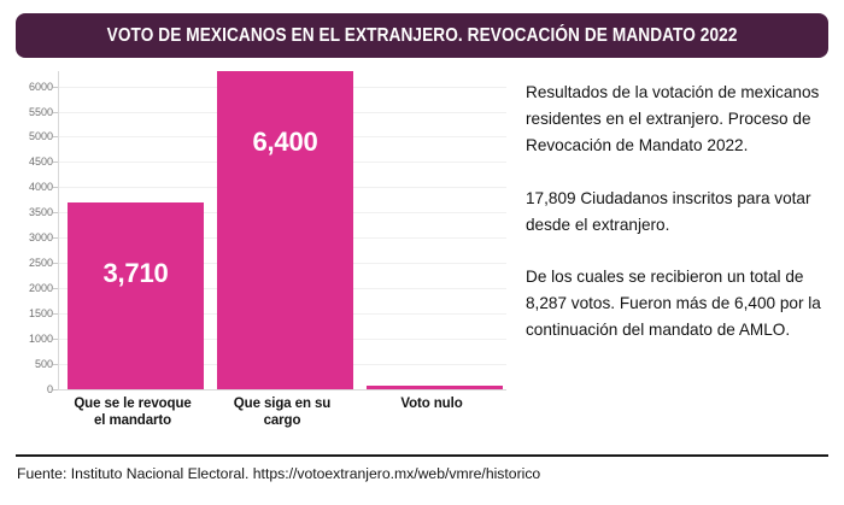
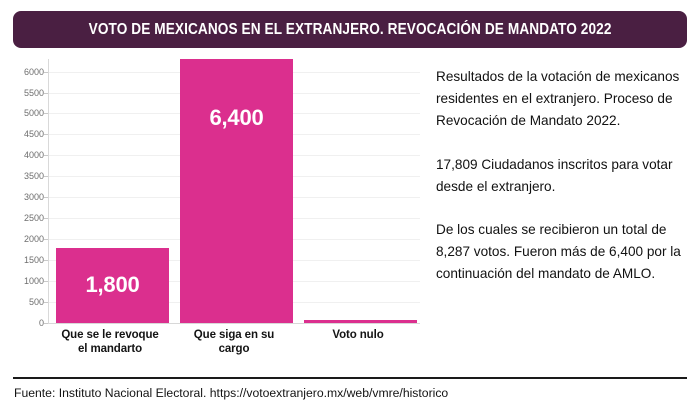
Que se le revoque el mandarto: 3,710 -> 1,800
